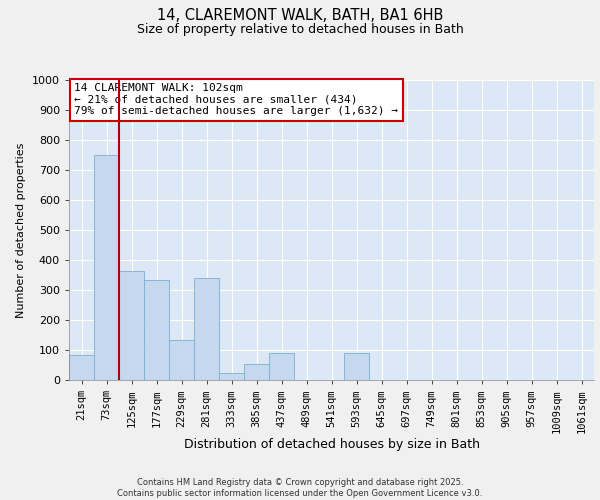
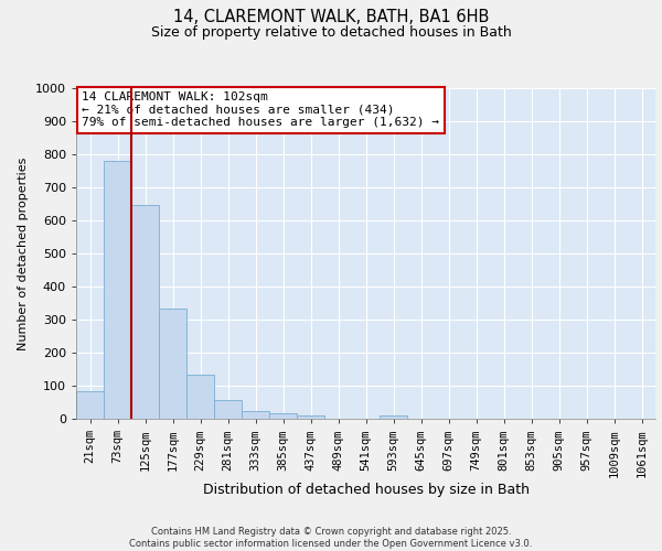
73sqm: 750 -> 780
125sqm: 365 -> 648
281sqm: 340 -> 58
385sqm: 55 -> 16
437sqm: 90 -> 9
593sqm: 90 -> 10
